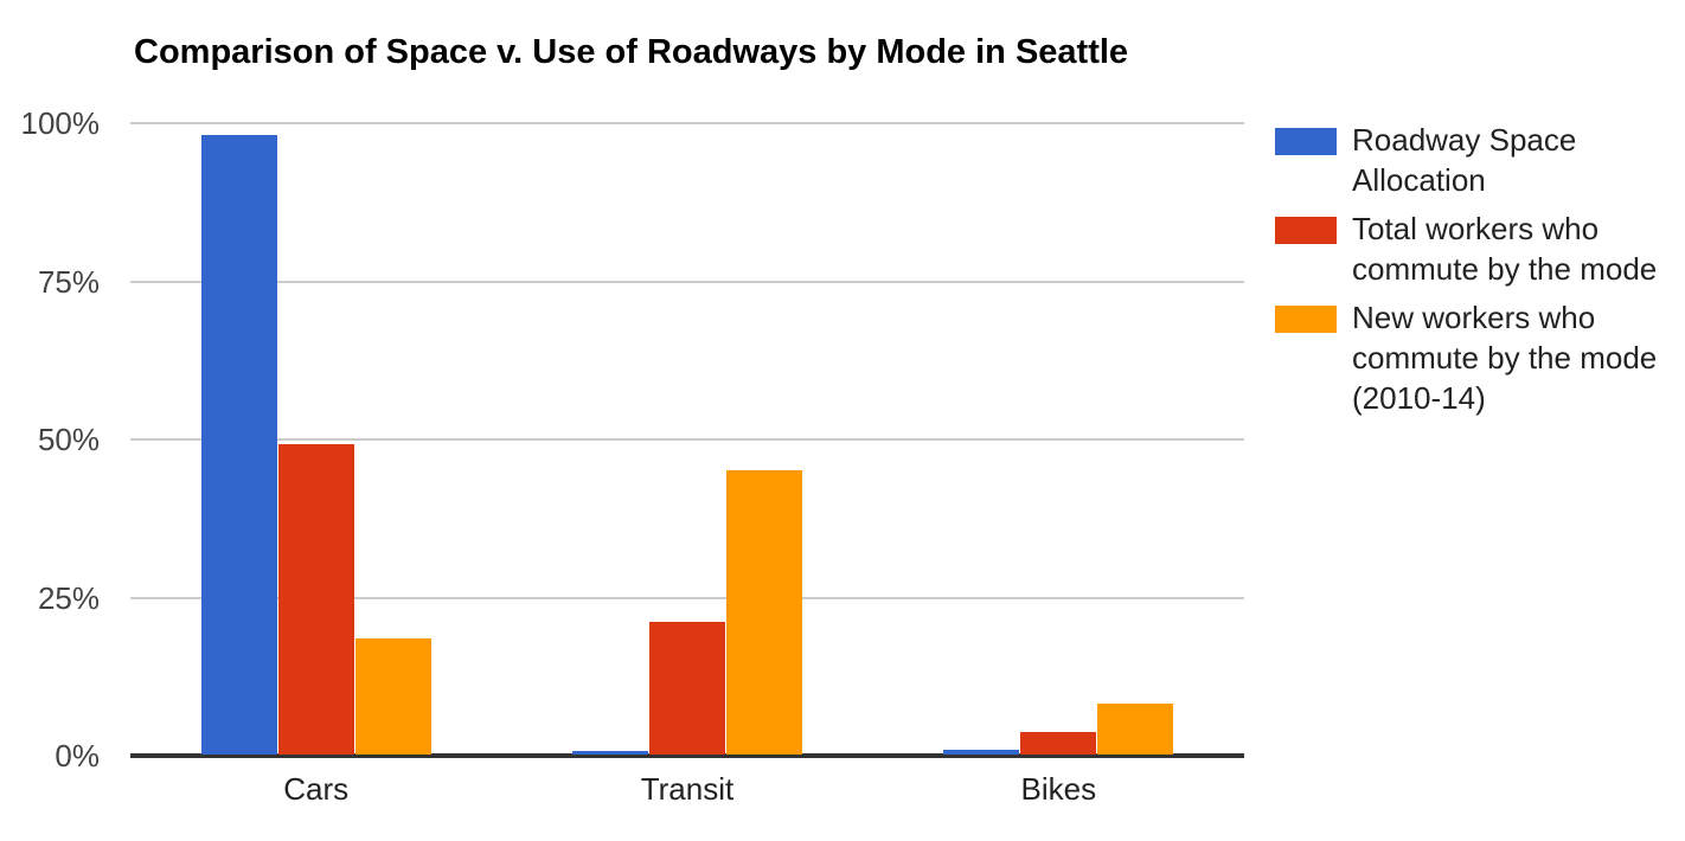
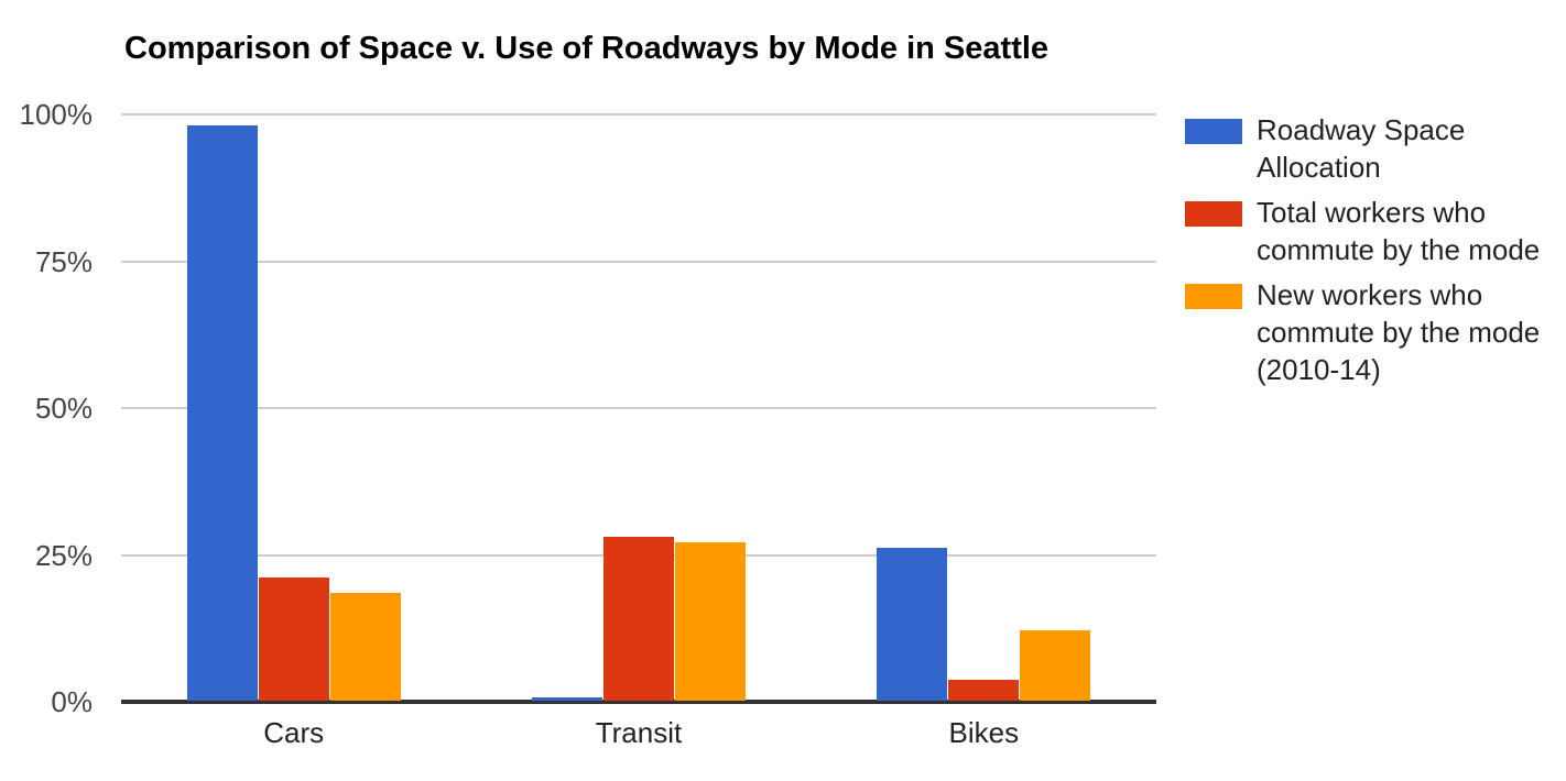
Total workers who commute by the mode/Cars: 49% -> 21%
Total workers who commute by the mode/Transit: 21% -> 28%
New workers who commute by the mode (2010-14)/Transit: 45% -> 27%
Roadway Space Allocation/Bikes: 1% -> 26%
New workers who commute by the mode (2010-14)/Bikes: 8% -> 12%
